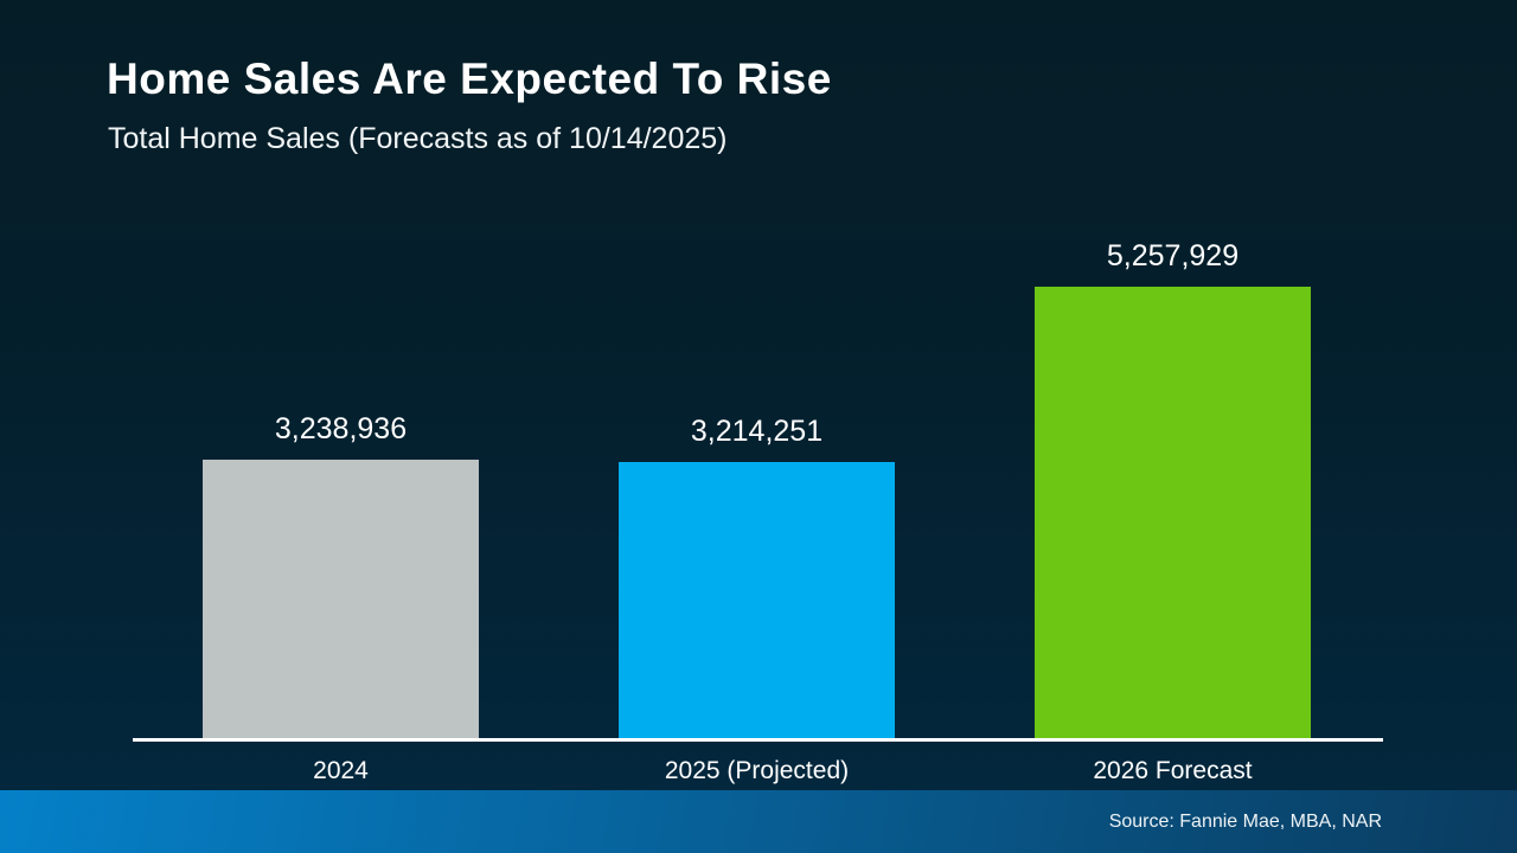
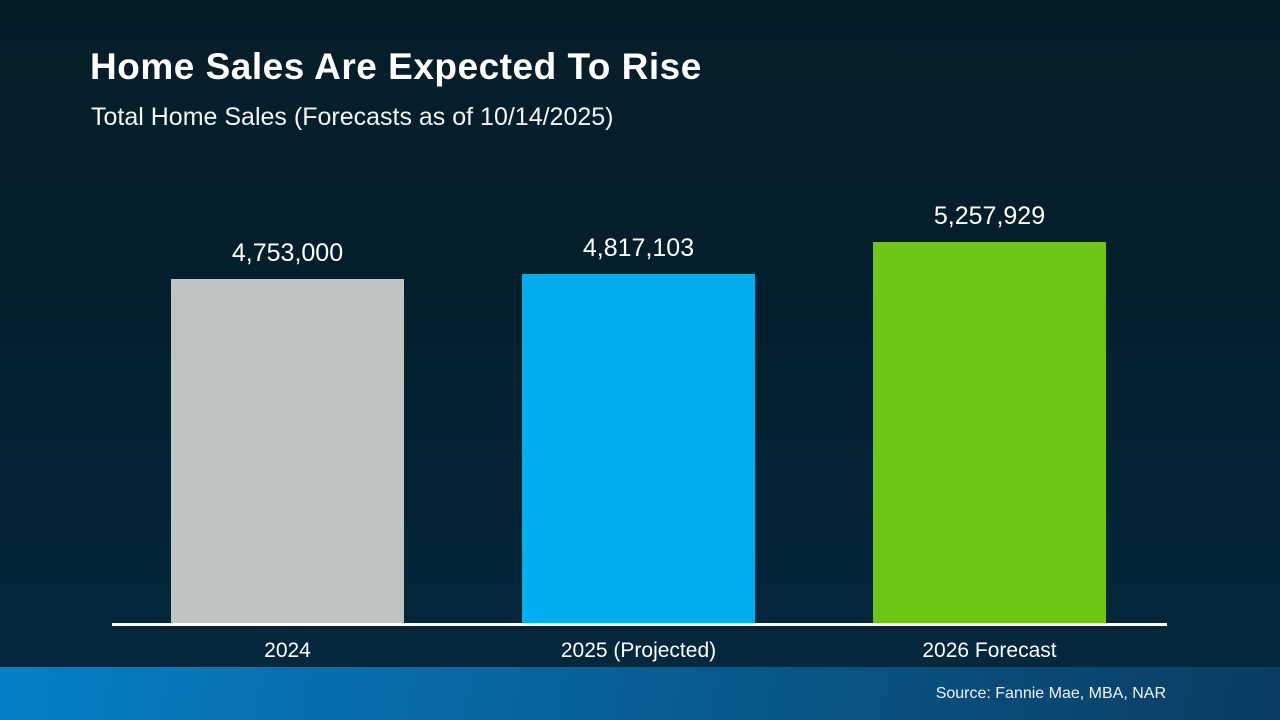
2024: 3,238,936 -> 4,753,000
2025 (Projected): 3,214,251 -> 4,817,103
